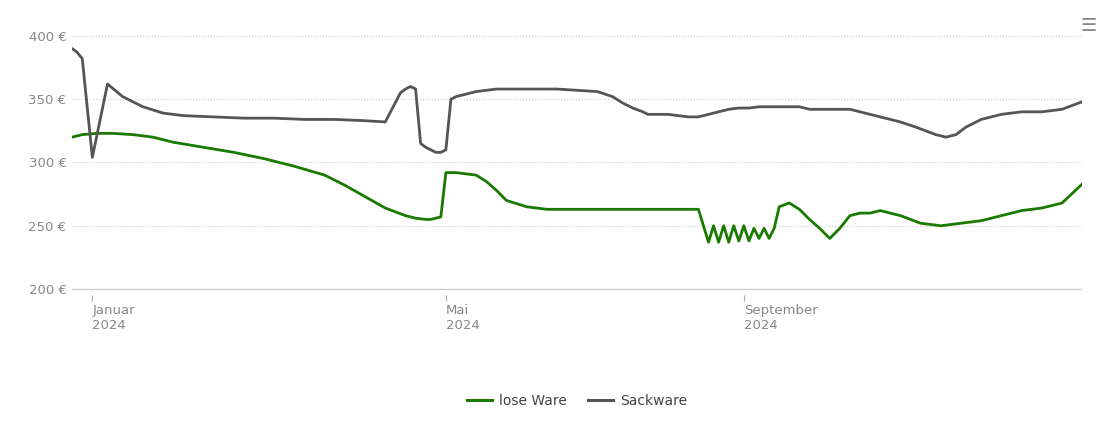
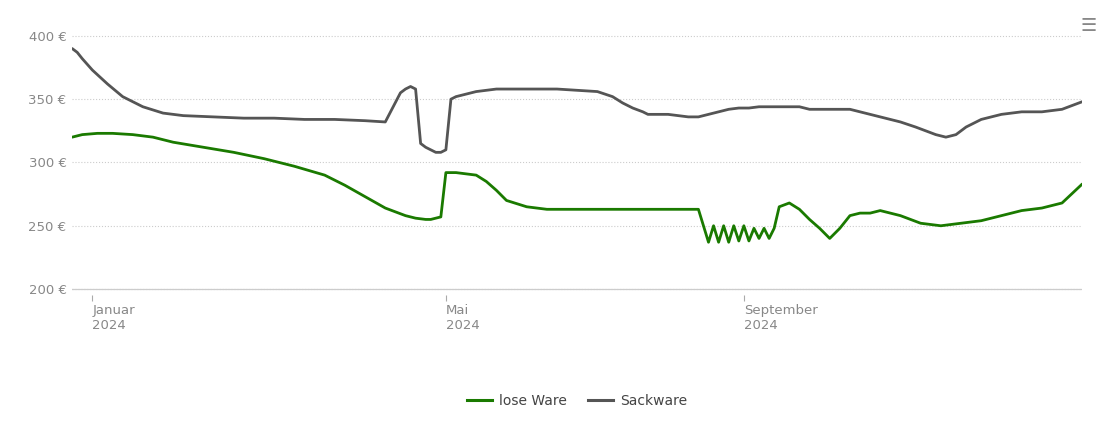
Sackware/Januar 2024: 304 € -> 373 €
